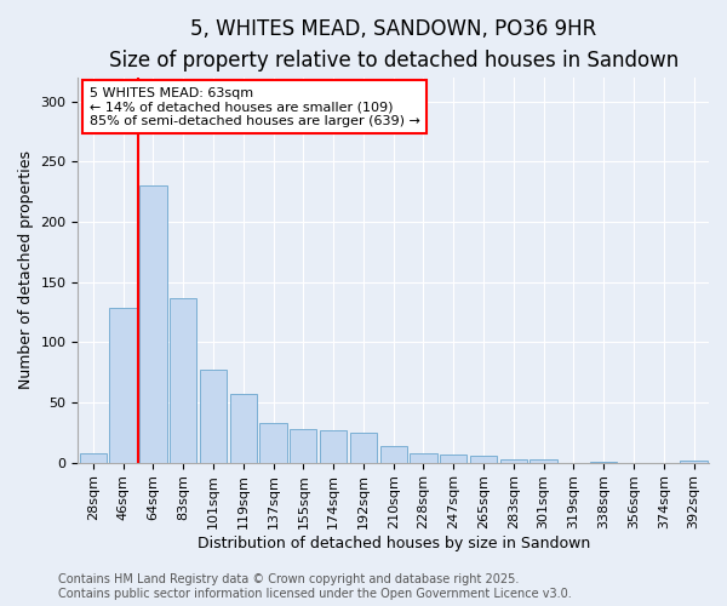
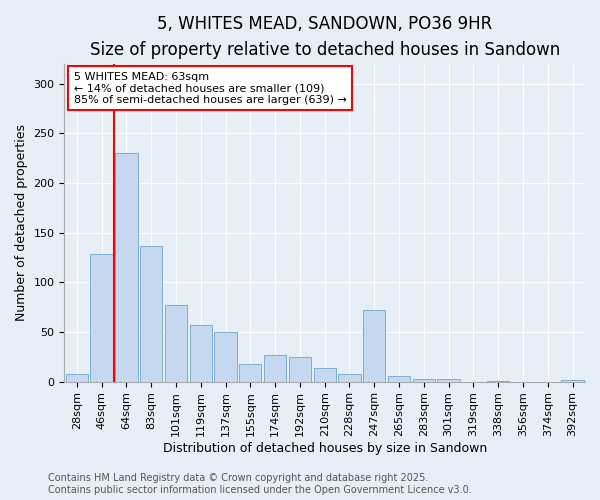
137sqm: 33 -> 50
155sqm: 28 -> 18
247sqm: 7 -> 72
